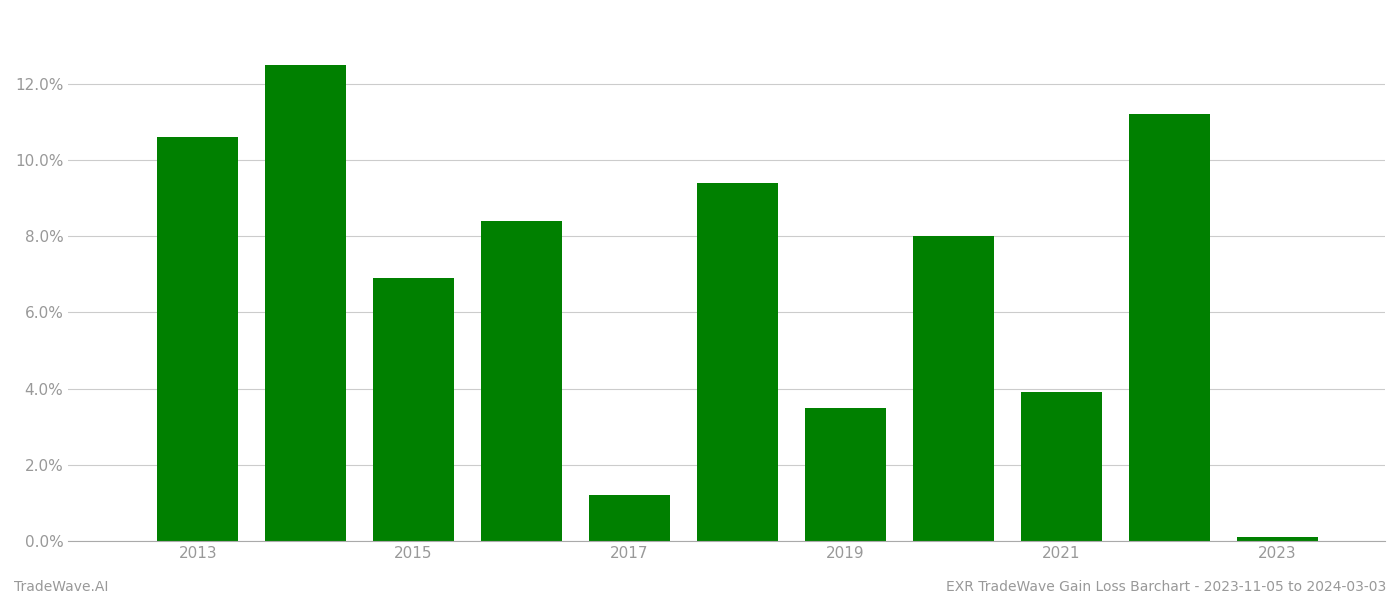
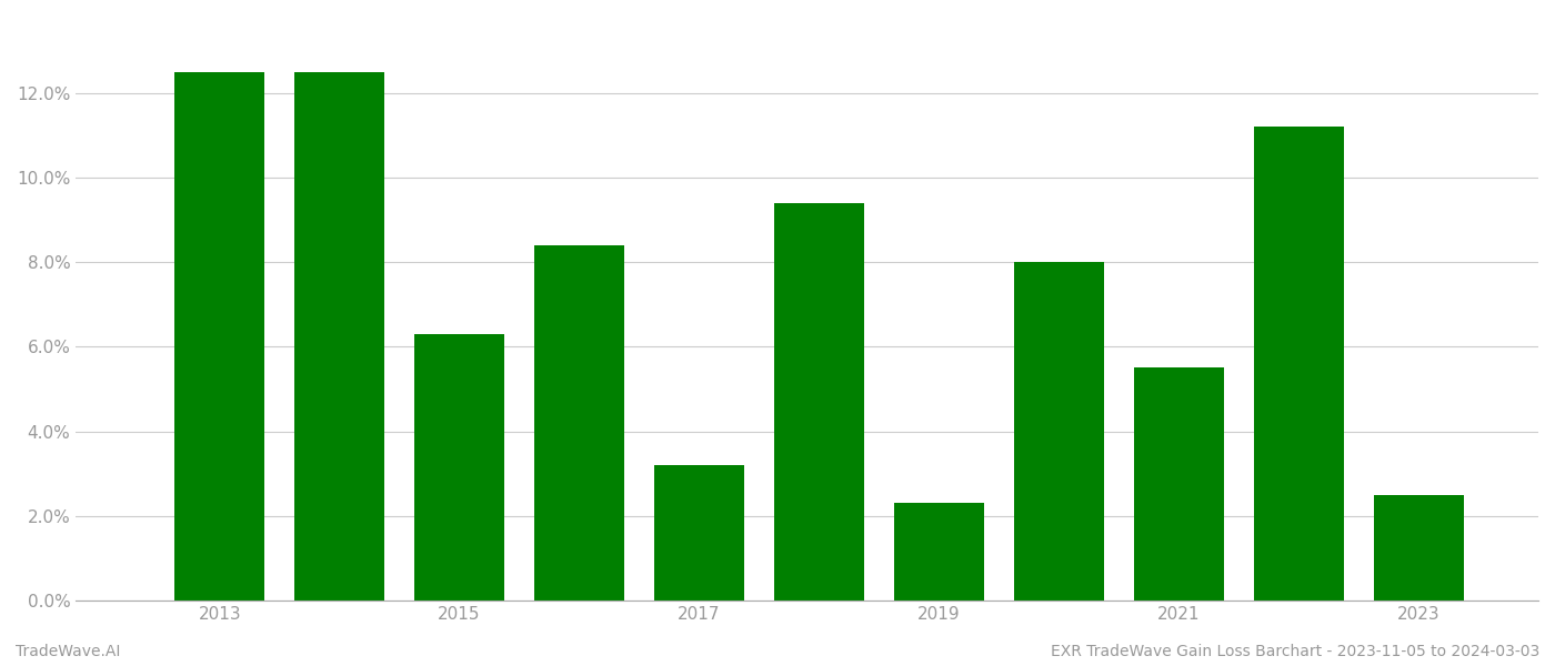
2013: 10.6% -> 12.5%
2015: 6.9% -> 6.3%
2017: 1.2% -> 3.2%
2019: 3.5% -> 2.3%
2021: 3.9% -> 5.5%
2023: 0.1% -> 2.5%
